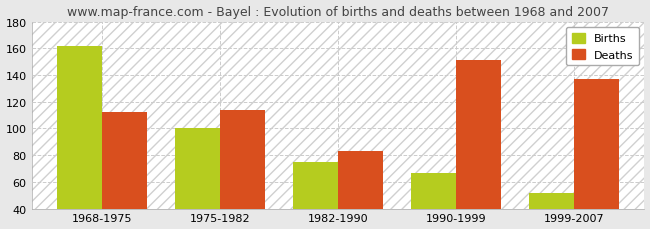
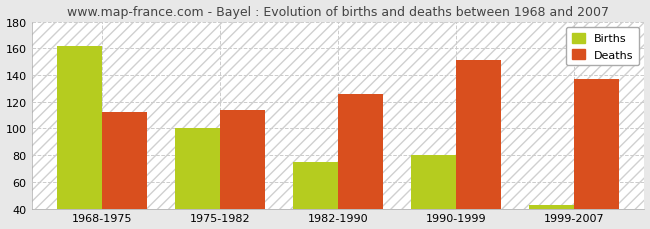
Deaths/1982-1990: 83 -> 126
Births/1990-1999: 67 -> 80
Births/1999-2007: 52 -> 43
